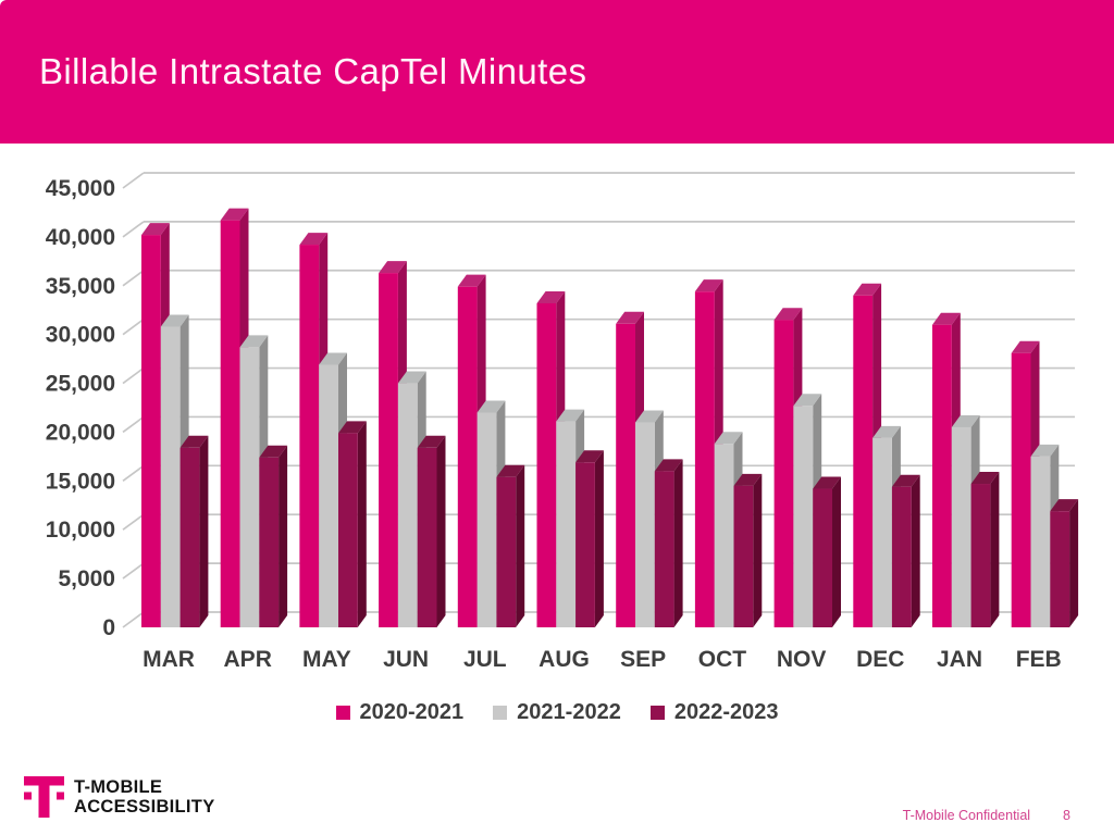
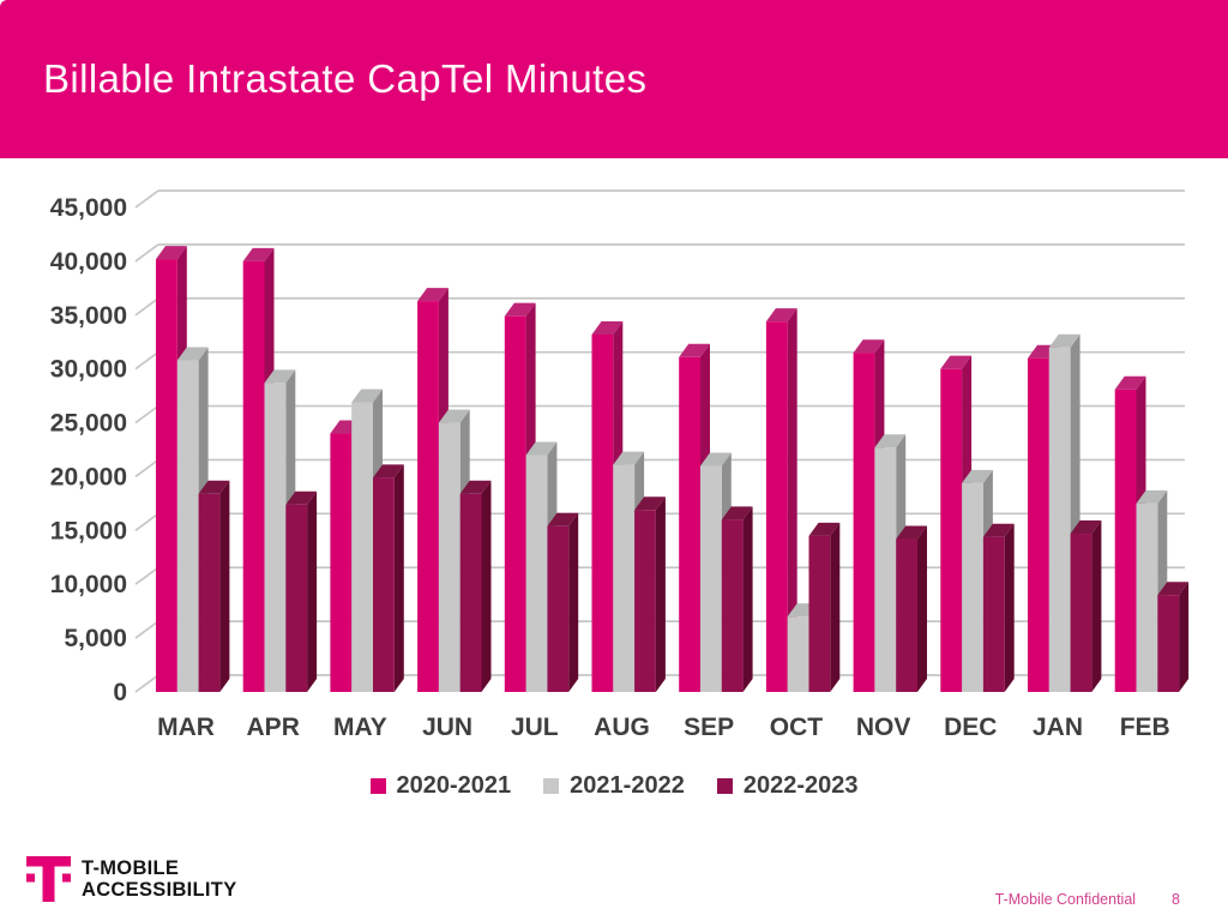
2020-2021/APR: 42000 -> 40000
2020-2021/MAY: 39000 -> 24000
2021-2022/OCT: 19000 -> 7000
2020-2021/DEC: 34000 -> 30000
2021-2022/JAN: 20000 -> 32000
2022-2023/FEB: 12000 -> 9000
